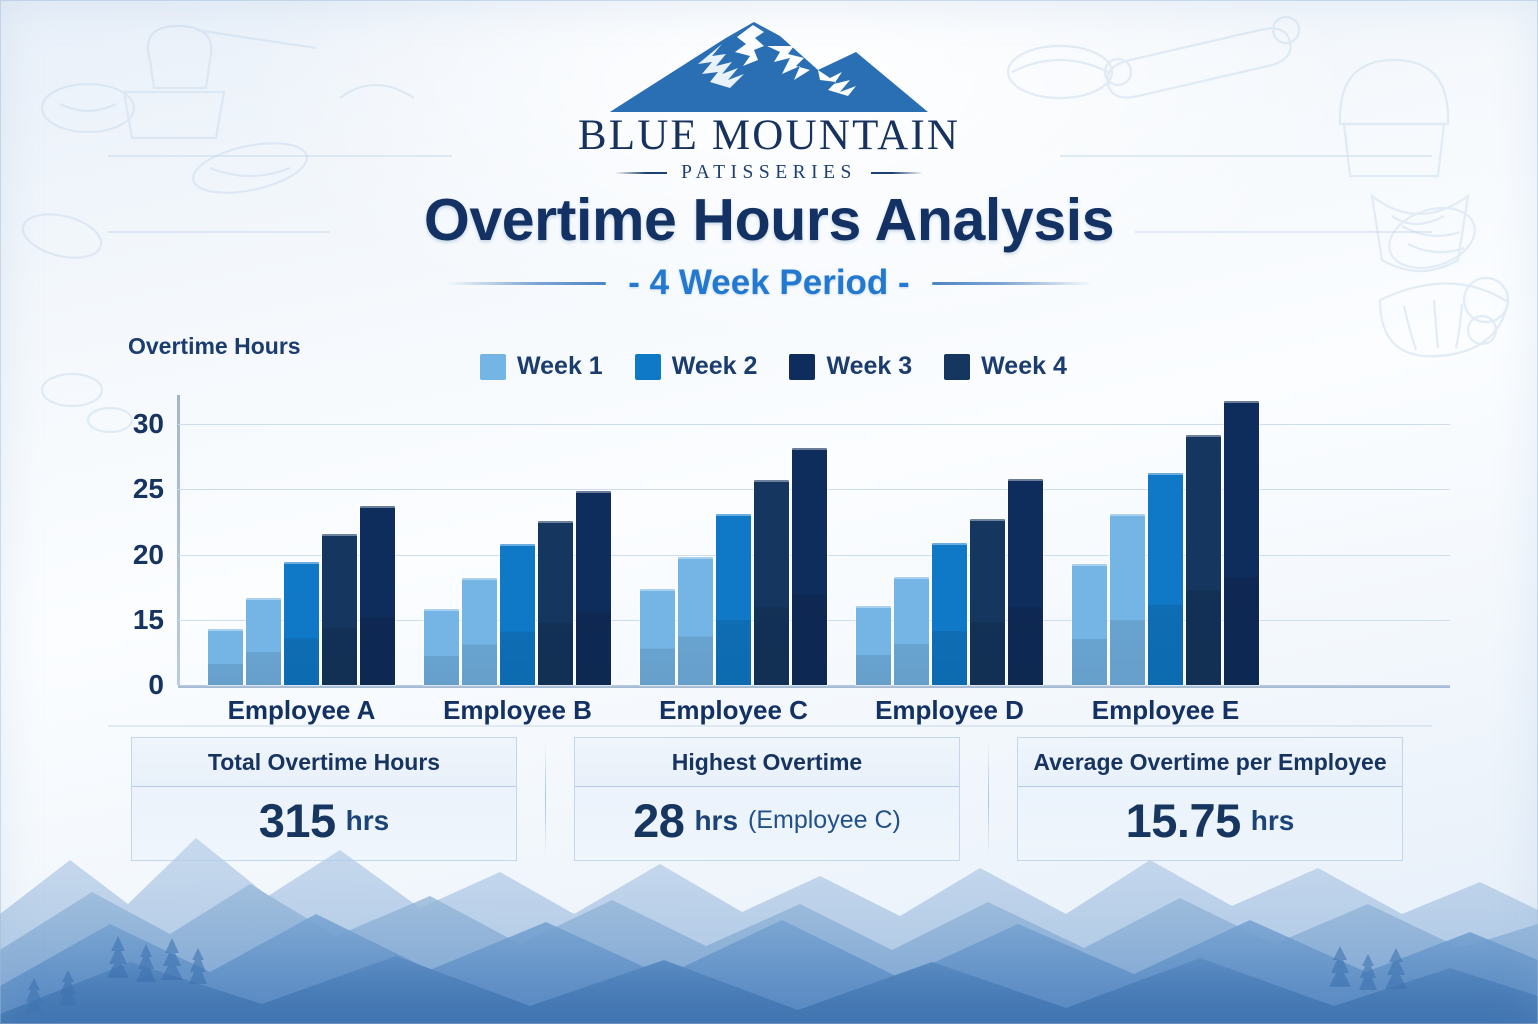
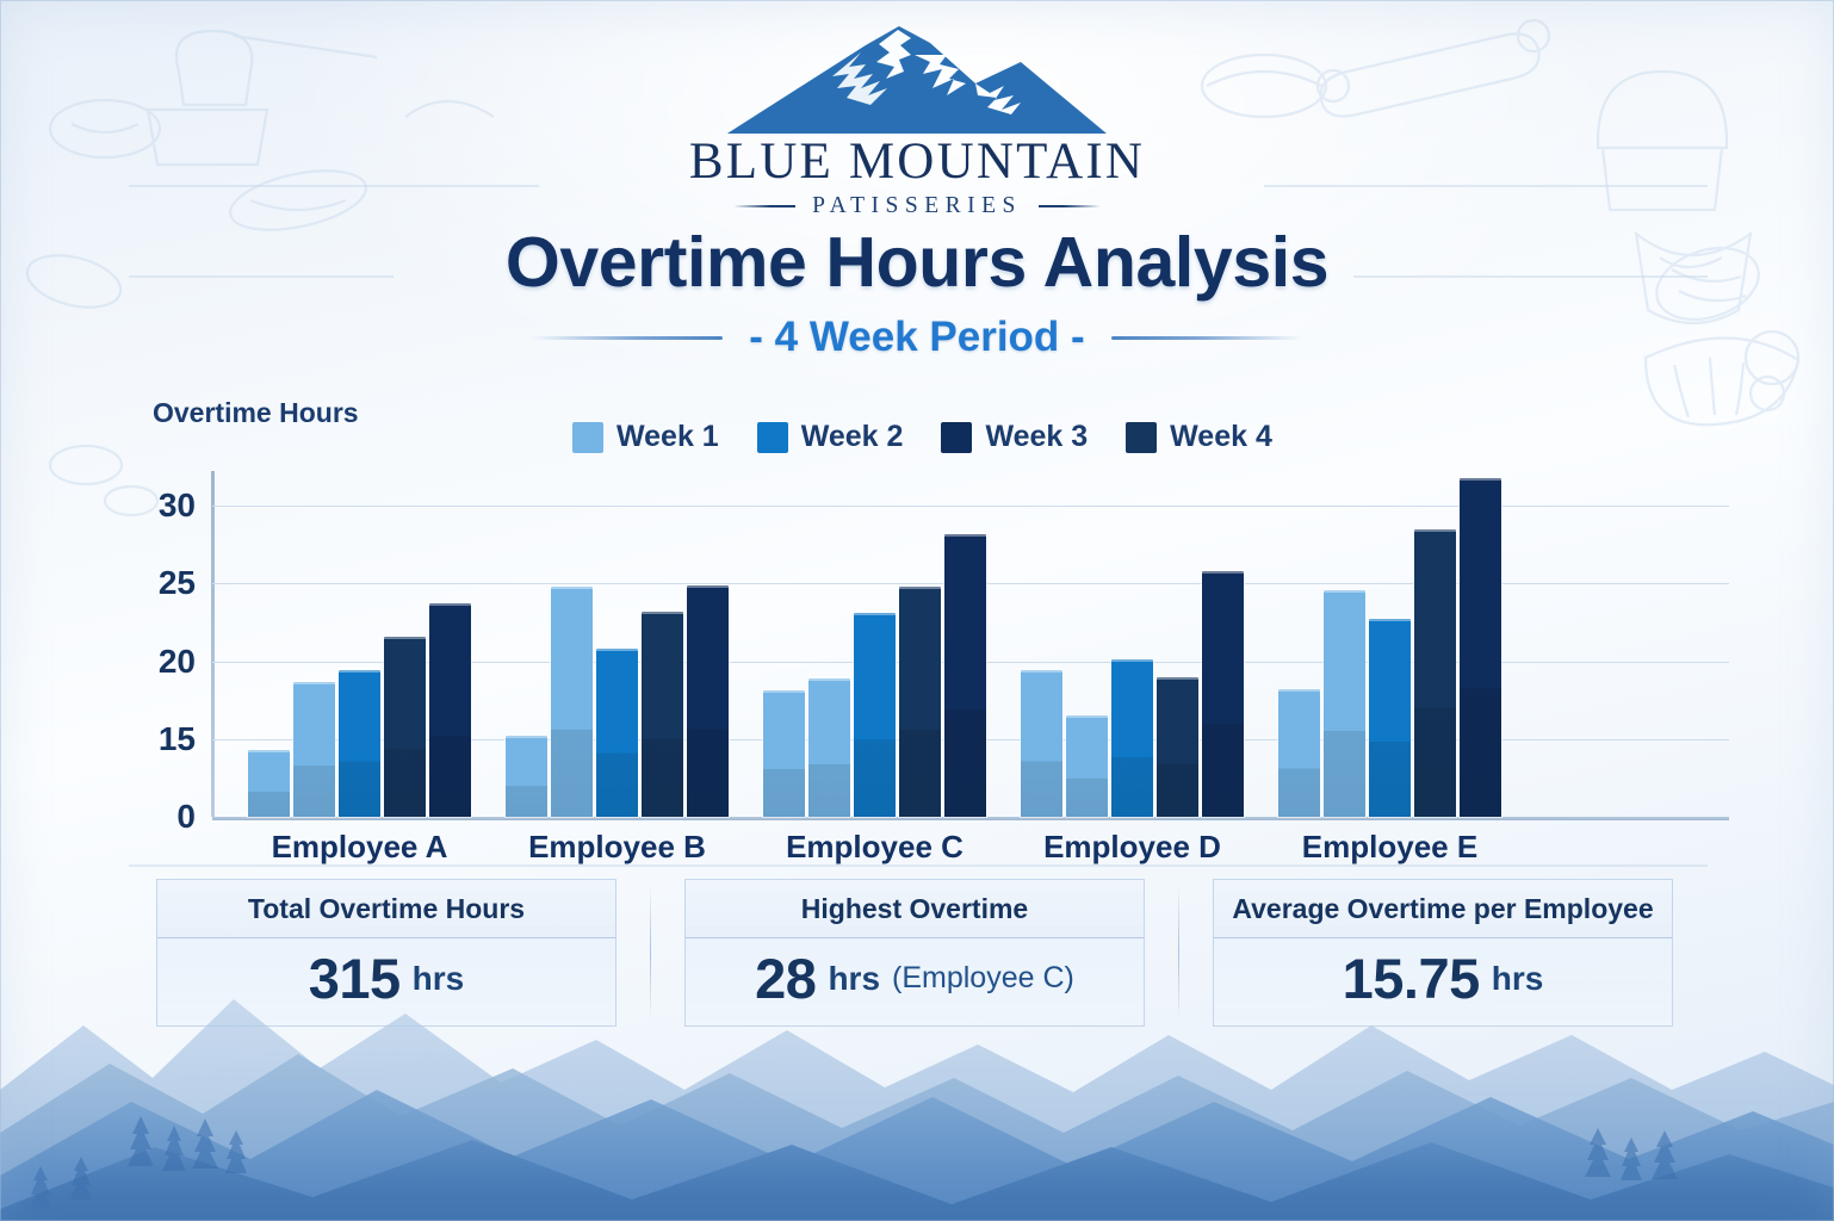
Week 2/Employee A: 16.7 -> 18.7
Week 1/Employee B: 15.8 -> 15.2
Week 2/Employee B: 18.2 -> 24.8
Week 4/Employee B: 22.6 -> 23.2
Week 1/Employee C: 17.4 -> 18.1
Week 2/Employee C: 19.8 -> 18.9
Week 4/Employee C: 25.7 -> 24.8
Week 1/Employee D: 16.1 -> 19.4
Week 2/Employee D: 18.3 -> 16.5
Week 3/Employee D: 20.9 -> 20.1
Week 4/Employee D: 22.7 -> 19.0
Week 1/Employee E: 19.3 -> 18.2
Week 2/Employee E: 23.1 -> 24.6
Week 3/Employee E: 26.3 -> 22.7
Week 4/Employee E: 29.2 -> 28.5
